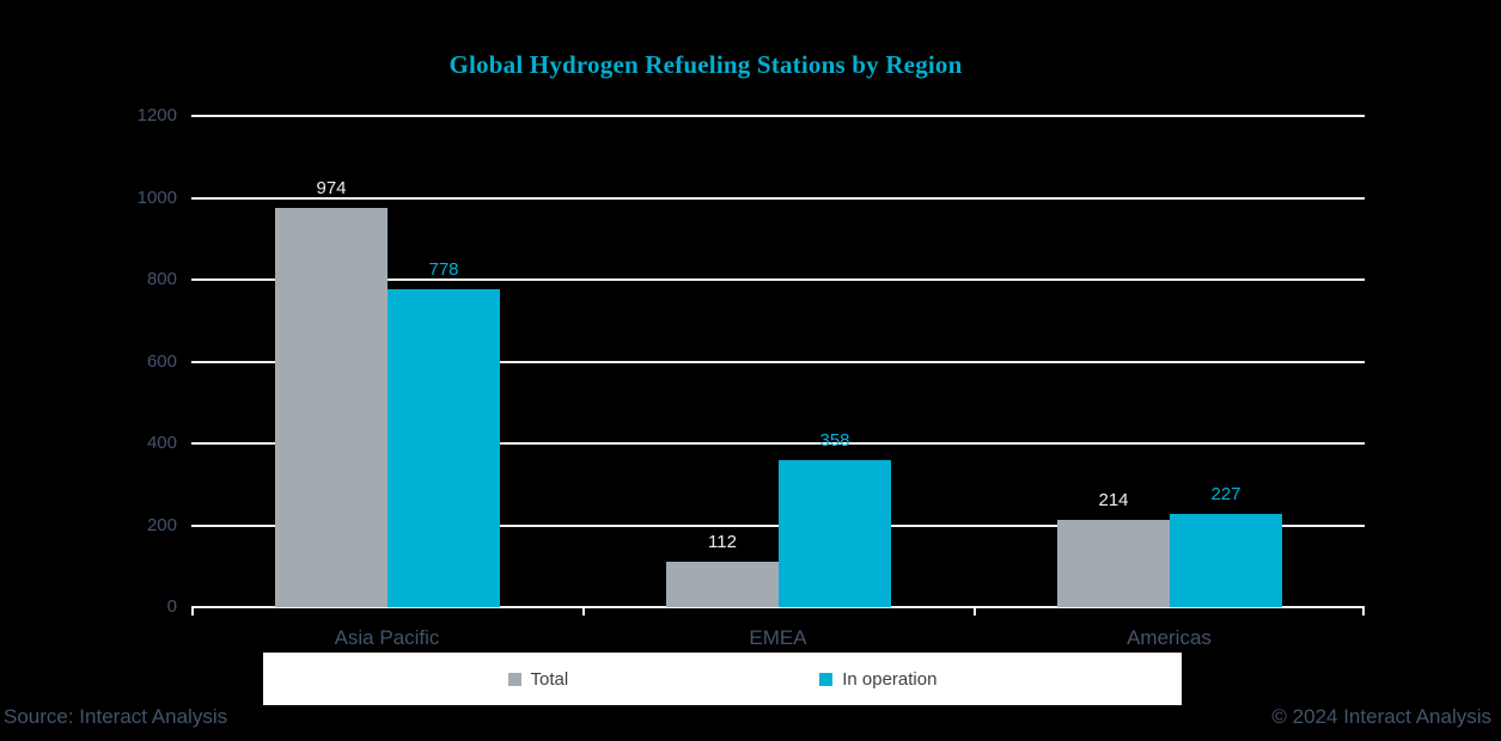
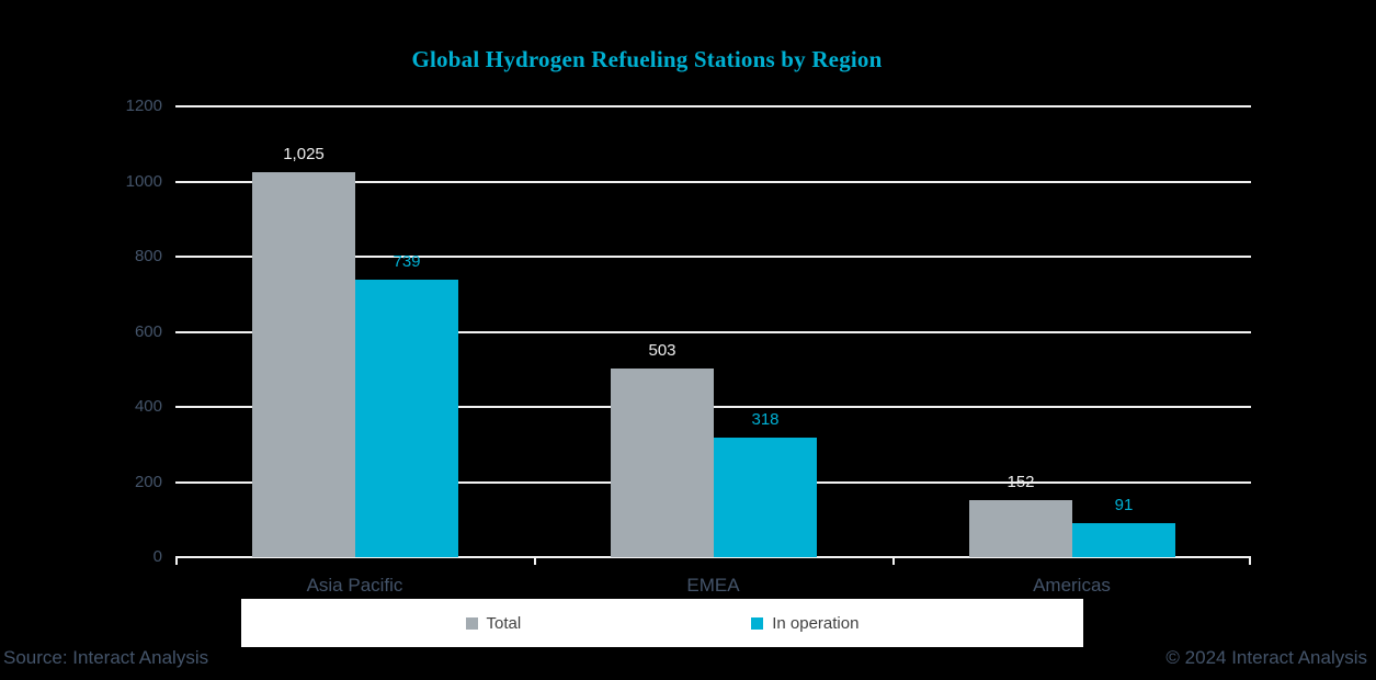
Total/Asia Pacific: 974 -> 1,025
In operation/Asia Pacific: 778 -> 739
Total/EMEA: 112 -> 503
In operation/EMEA: 358 -> 318
Total/Americas: 214 -> 152
In operation/Americas: 227 -> 91
